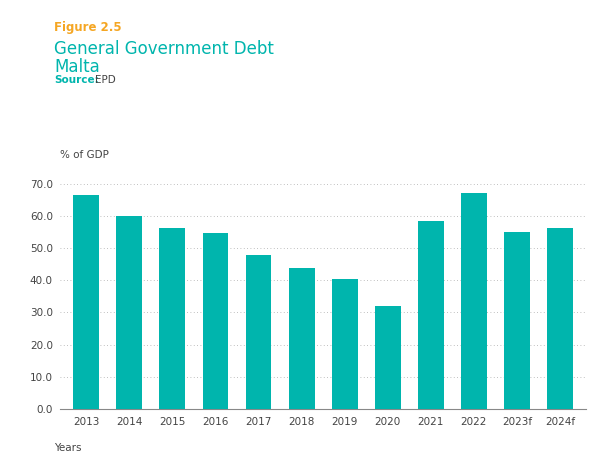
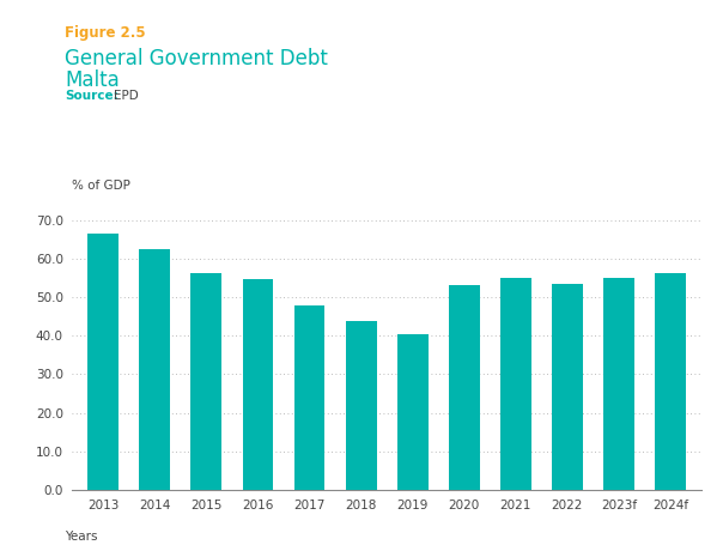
2014: 60.0 -> 62.5
2020: 32.0 -> 53.0
2021: 58.5 -> 55.1
2022: 67.0 -> 53.4
